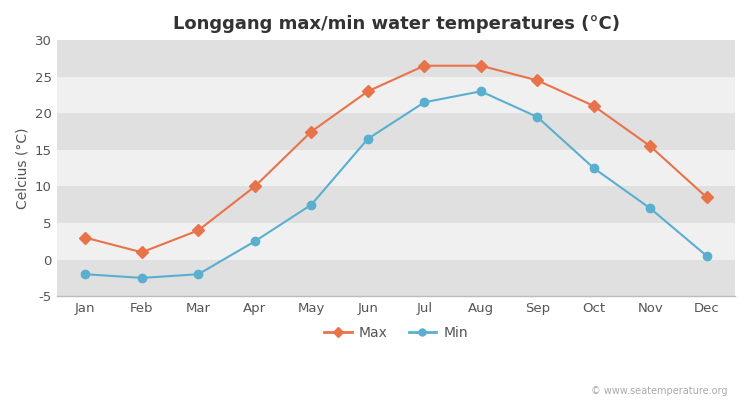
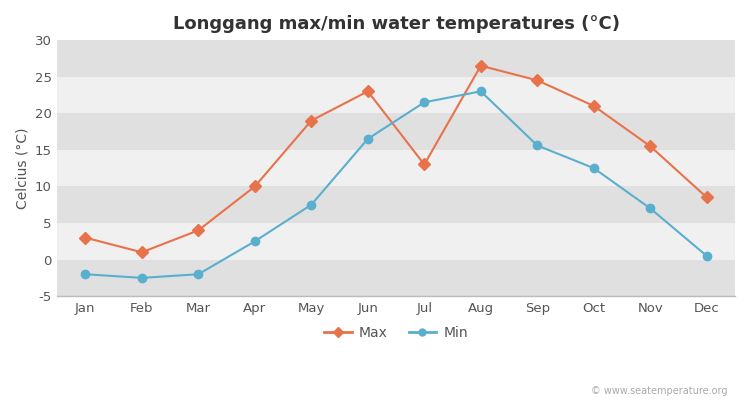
Max/May: 17.5 -> 19.0
Max/Jul: 26.5 -> 13.0
Min/Sep: 19.5 -> 15.6
